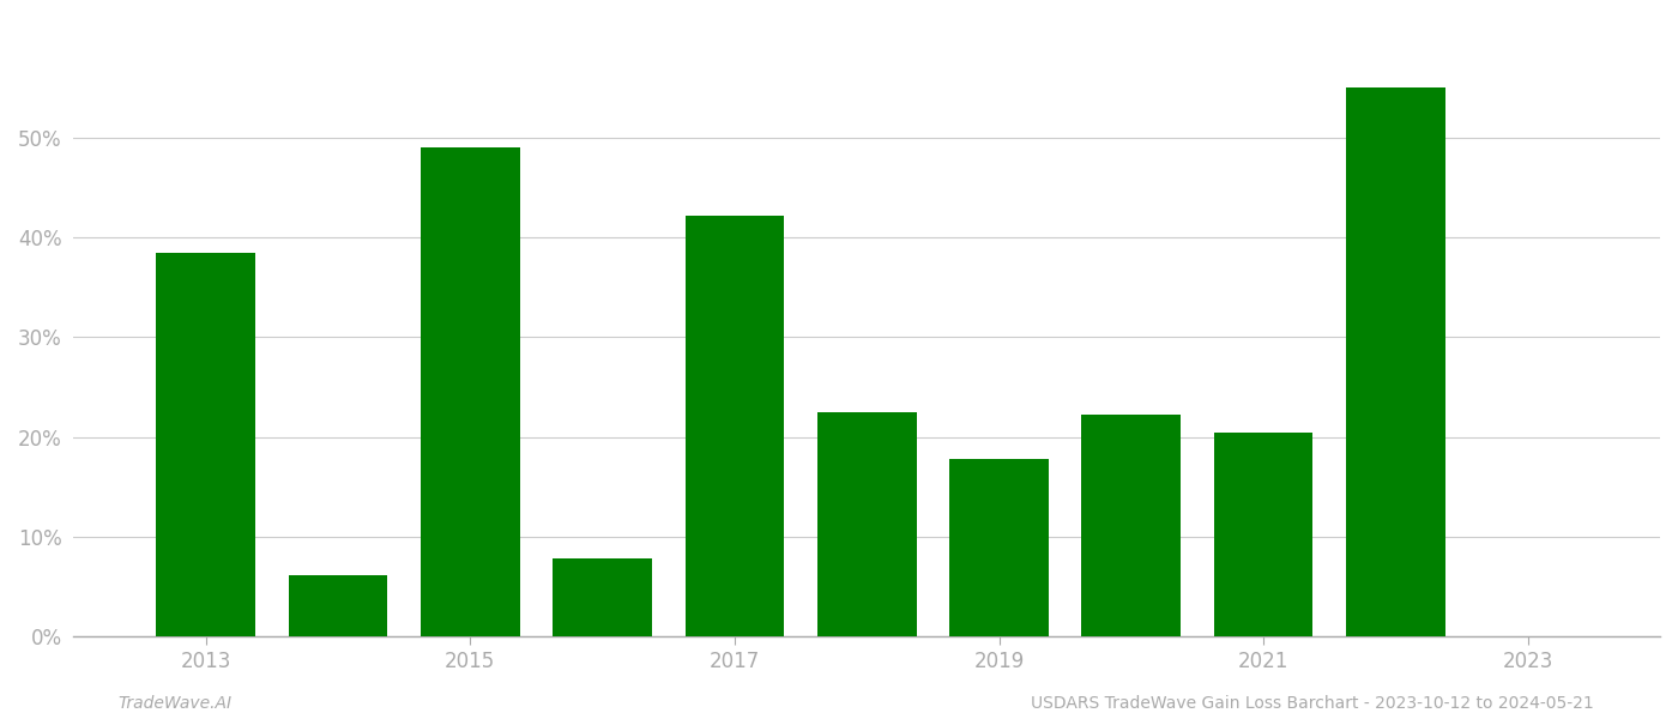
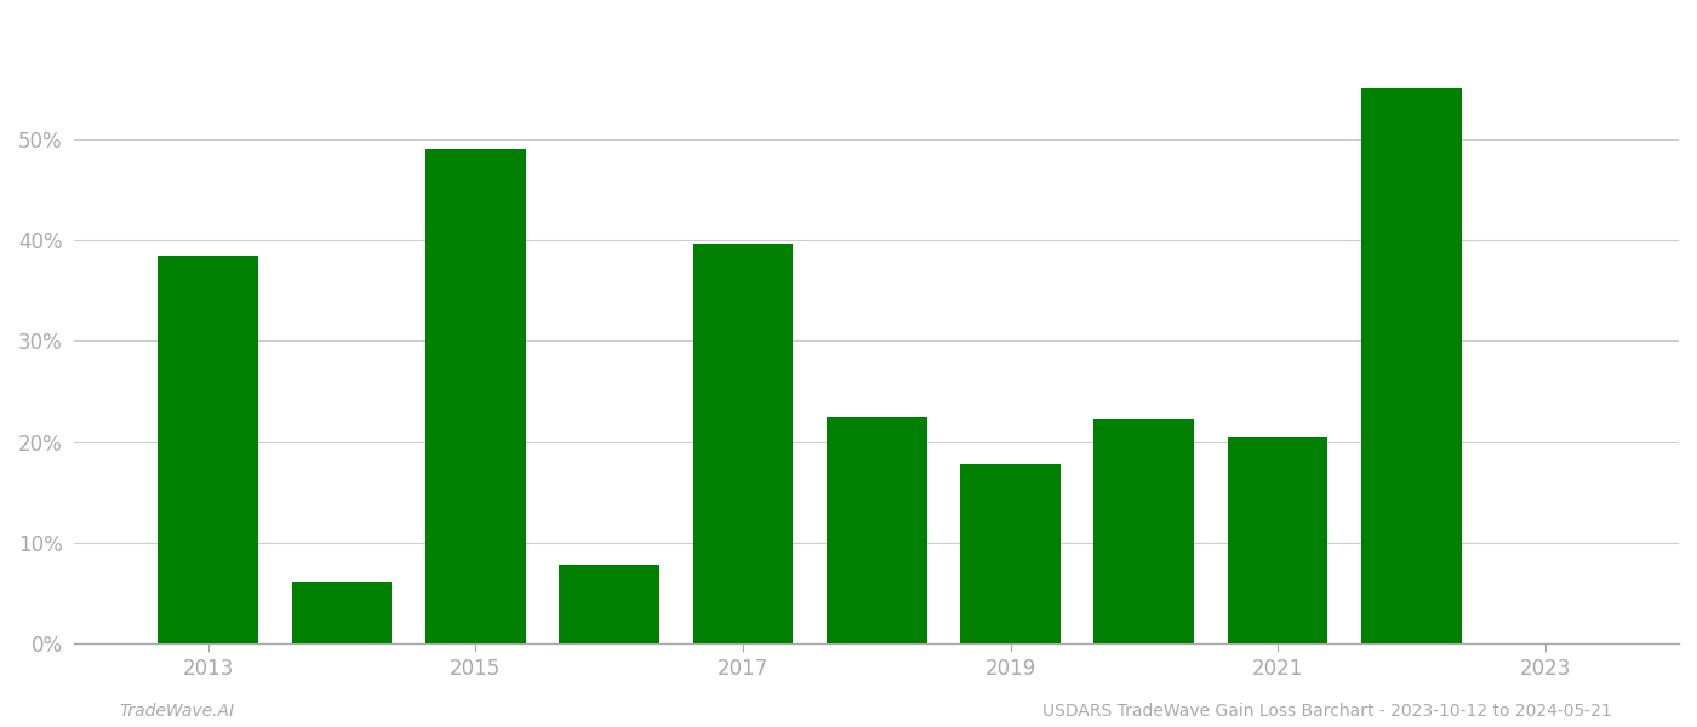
2017: 42.2% -> 39.7%
